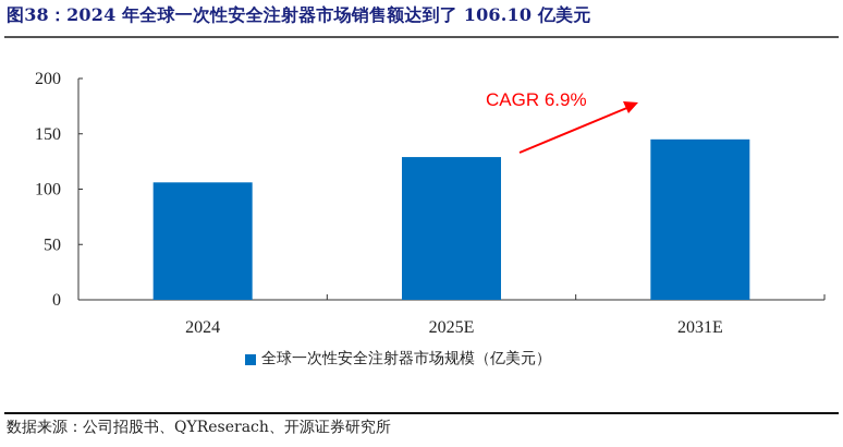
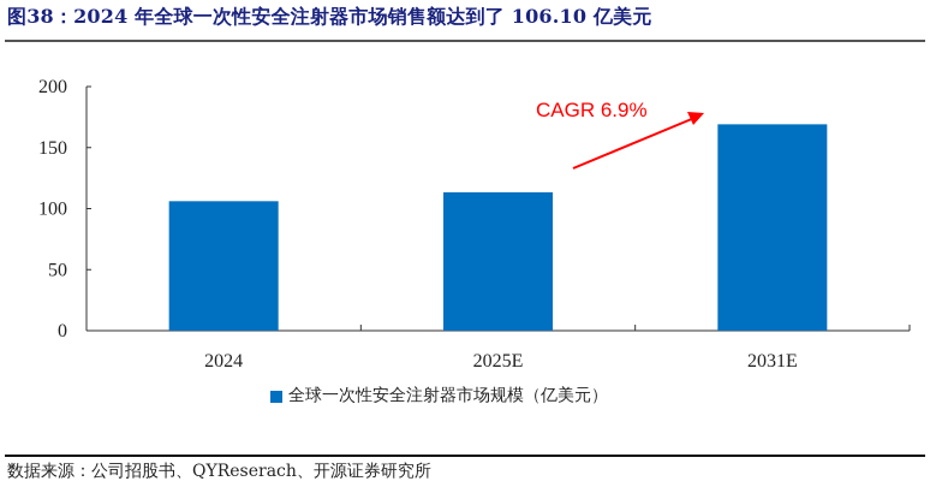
2025E: 129 -> 113
2031E: 145 -> 169
